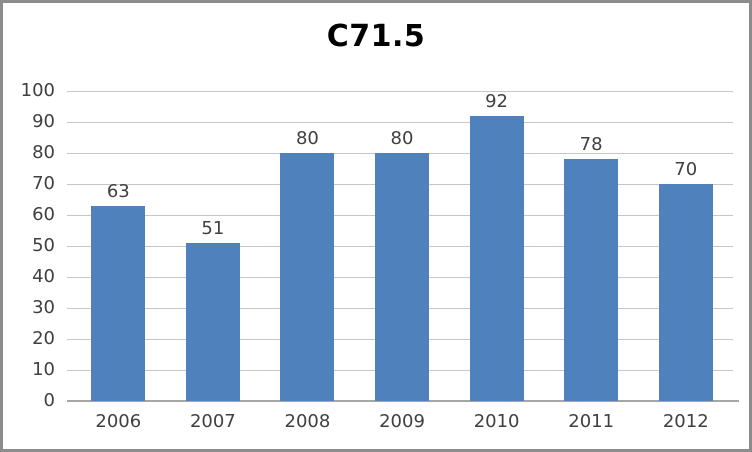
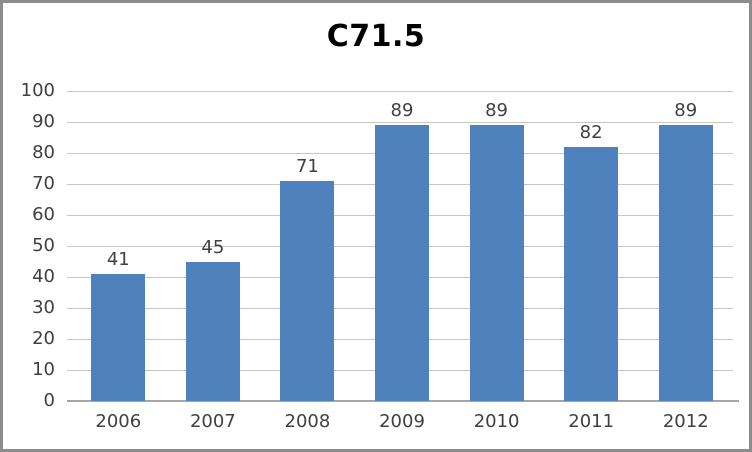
2006: 63 -> 41
2007: 51 -> 45
2008: 80 -> 71
2009: 80 -> 89
2010: 92 -> 89
2011: 78 -> 82
2012: 70 -> 89
